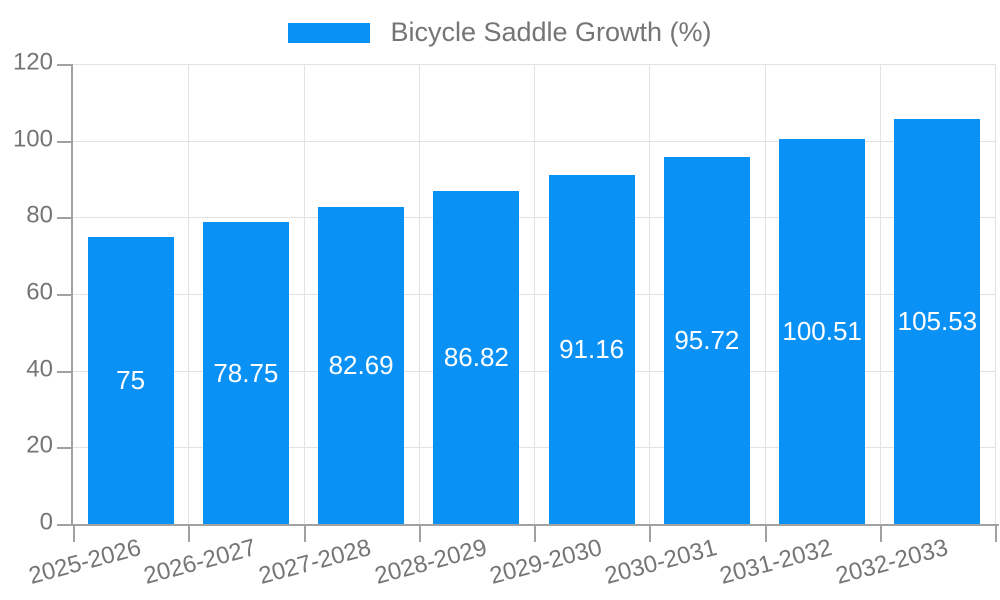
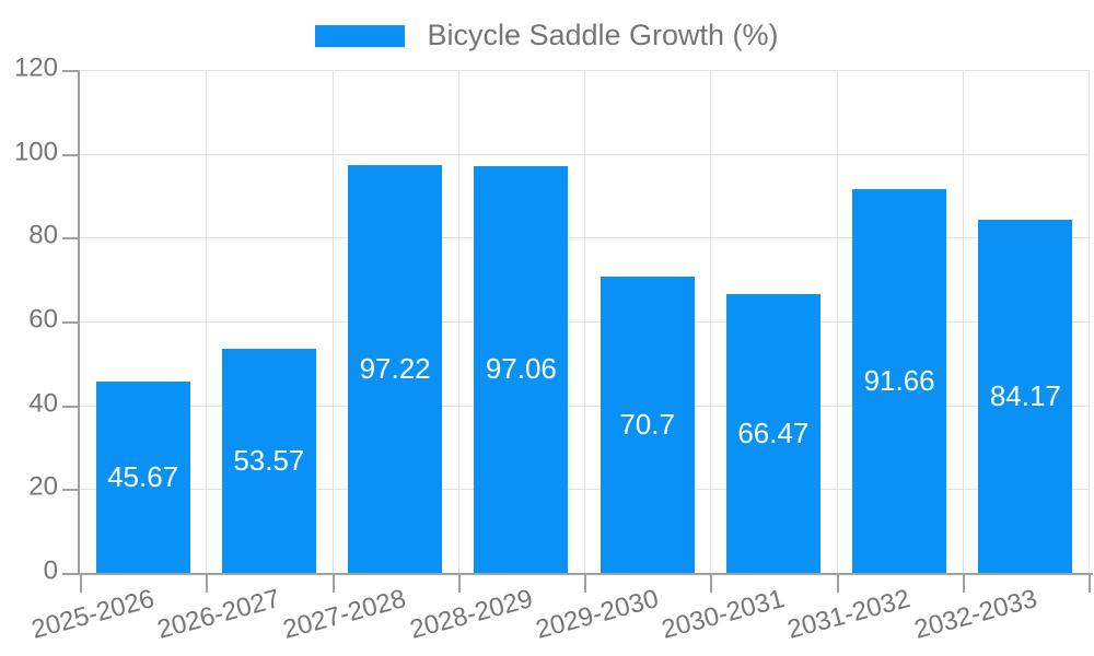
2025-2026: 75 -> 45.67
2026-2027: 78.75 -> 53.57
2027-2028: 82.69 -> 97.22
2028-2029: 86.82 -> 97.06
2029-2030: 91.16 -> 70.7
2030-2031: 95.72 -> 66.47
2031-2032: 100.51 -> 91.66
2032-2033: 105.53 -> 84.17
